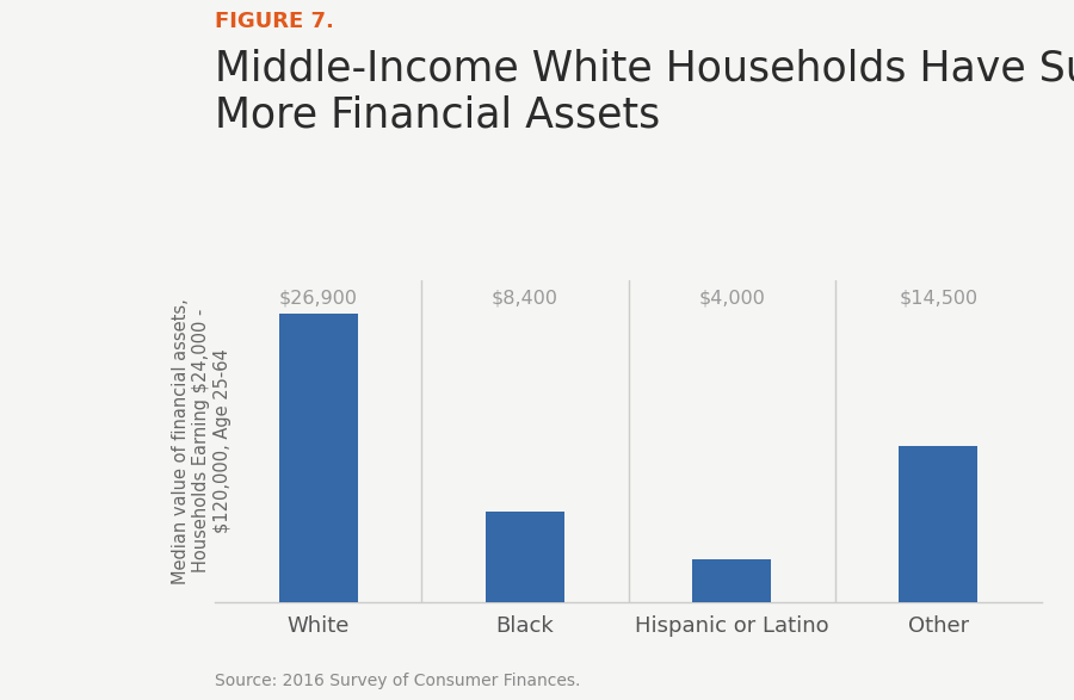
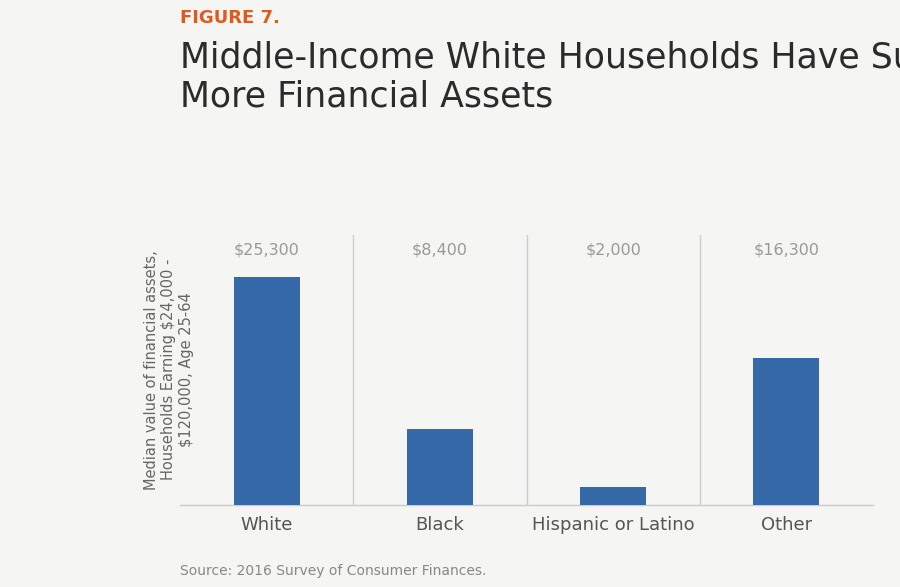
White: $26,900 -> $25,300
Hispanic or Latino: $4,000 -> $2,000
Other: $14,500 -> $16,300
